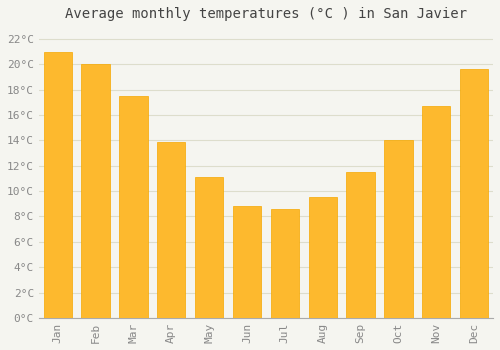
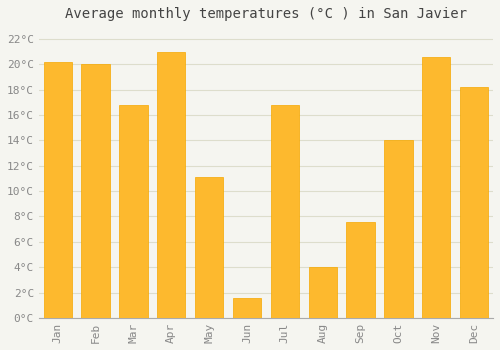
Jan: 21.0°C -> 20.2°C
Mar: 17.5°C -> 16.8°C
Apr: 13.9°C -> 21.0°C
Jun: 8.8°C -> 1.6°C
Jul: 8.6°C -> 16.8°C
Aug: 9.5°C -> 4.0°C
Sep: 11.5°C -> 7.6°C
Nov: 16.7°C -> 20.6°C
Dec: 19.6°C -> 18.2°C
